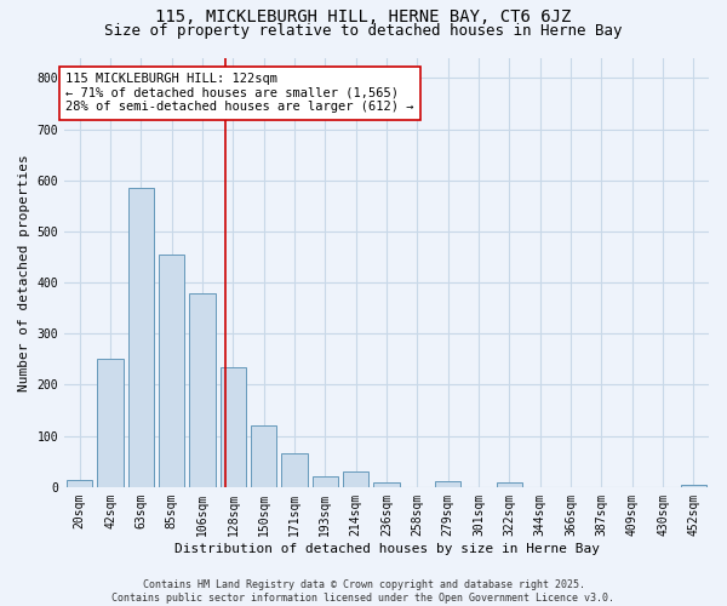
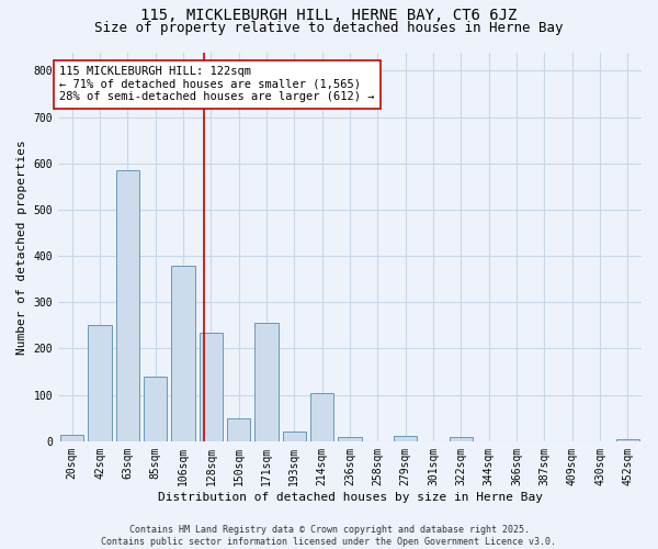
85sqm: 455 -> 140
150sqm: 120 -> 50
171sqm: 65 -> 255
214sqm: 30 -> 105
